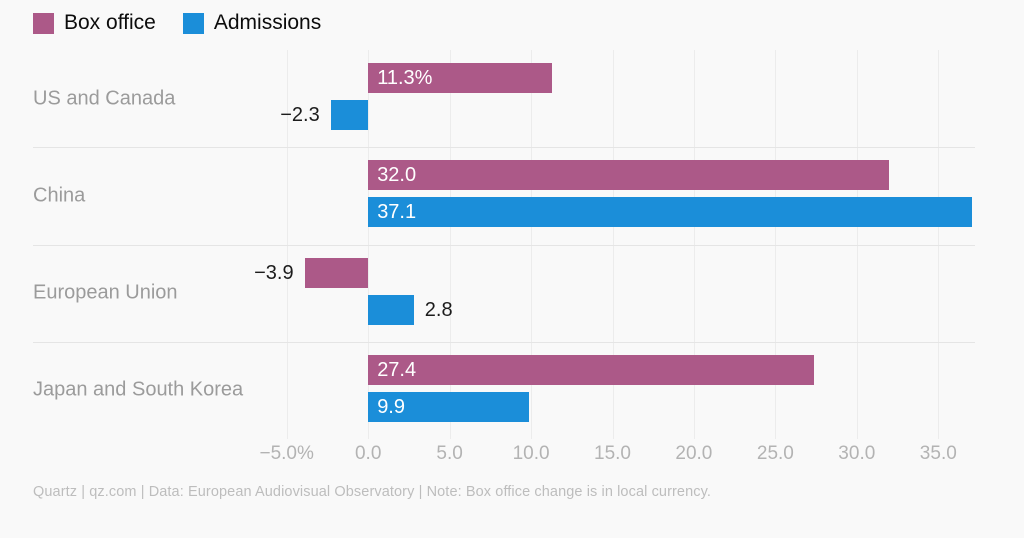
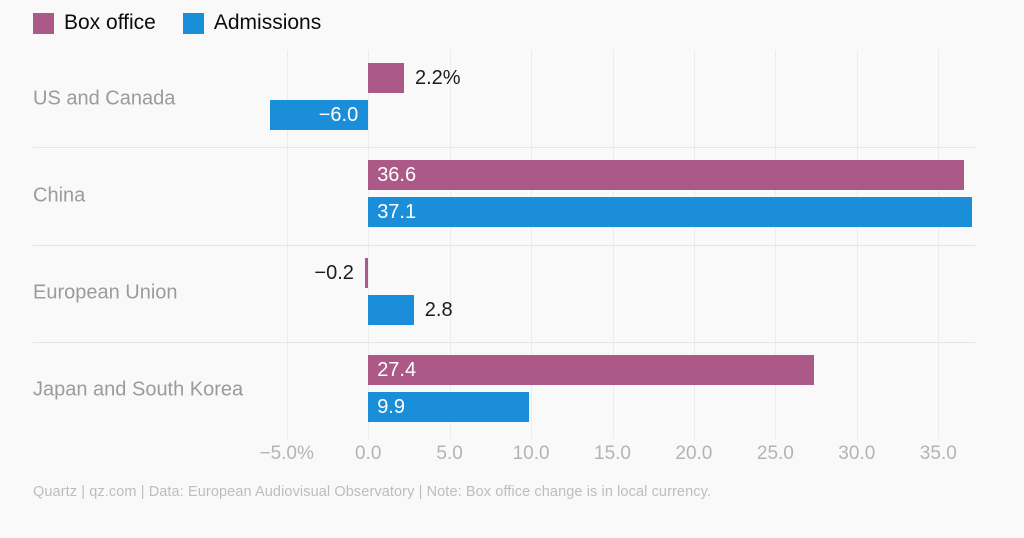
Box office/US and Canada: 11.3% -> 2.2%
Admissions/US and Canada: −2.3 -> −6.0
Box office/China: 32.0 -> 36.6
Box office/European Union: −3.9 -> −0.2
